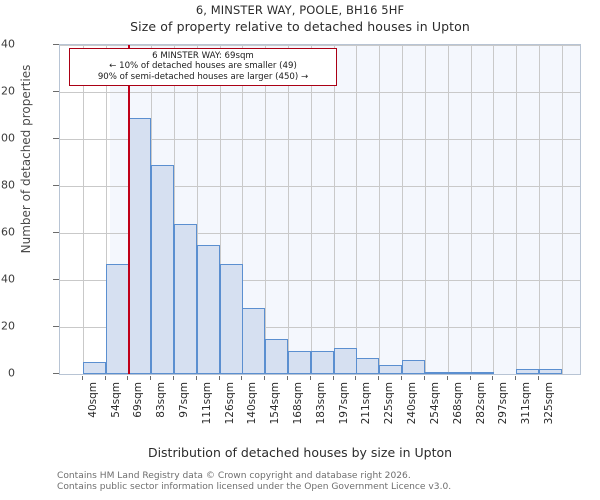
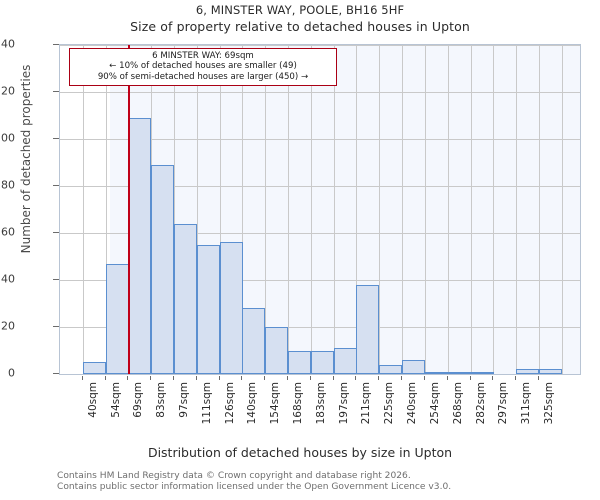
126sqm: 47 -> 56
154sqm: 15 -> 20
211sqm: 7 -> 38
